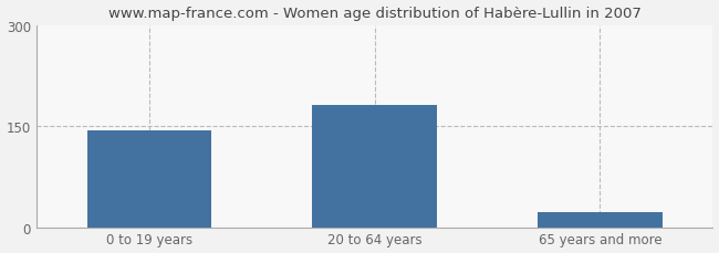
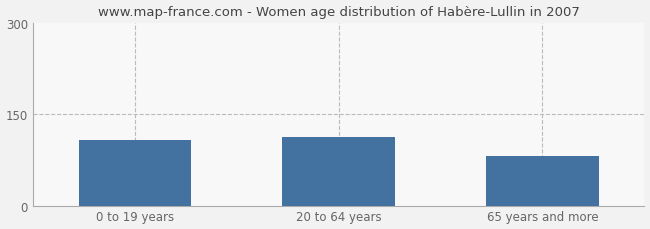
0 to 19 years: 143 -> 108
20 to 64 years: 182 -> 112
65 years and more: 22 -> 82
